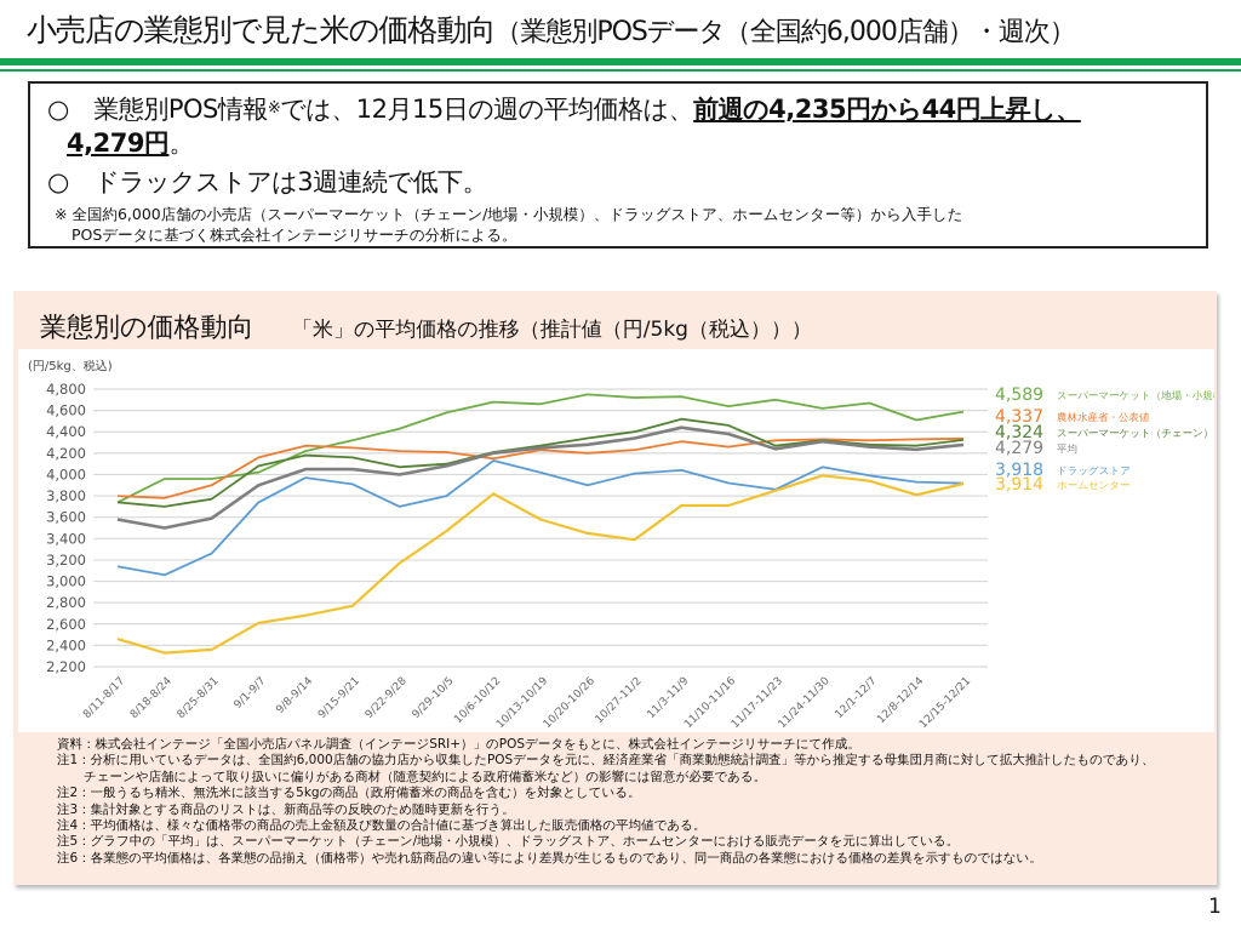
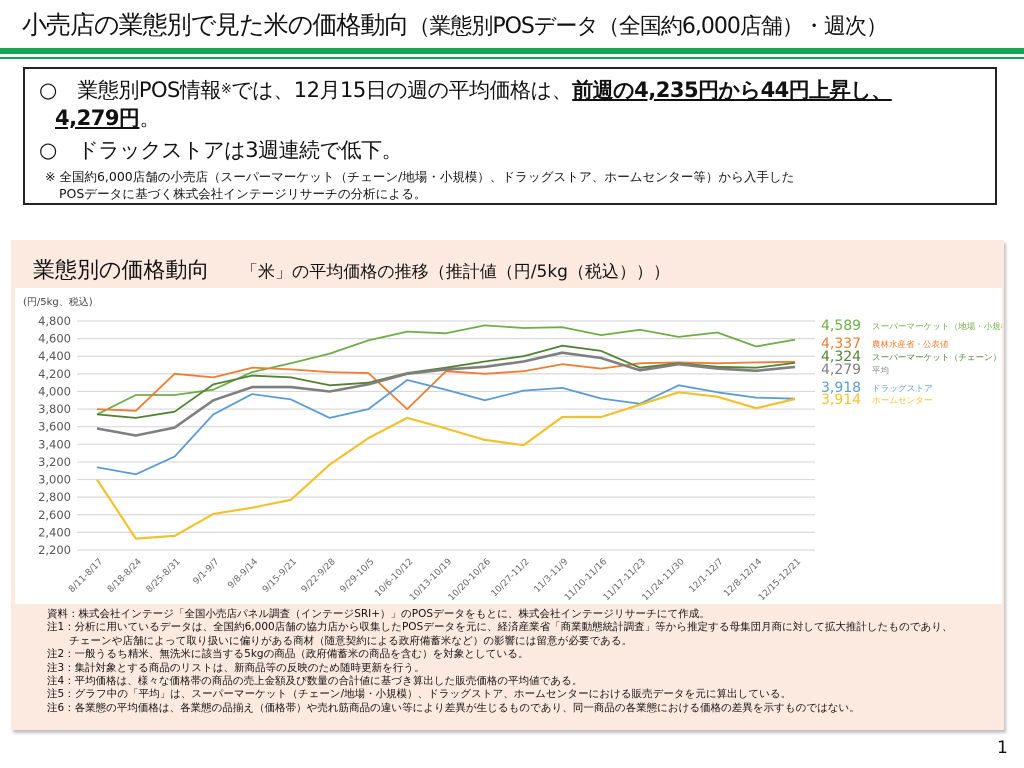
ホームセンター/8/11-8/17: 2500 -> 3000
農林水産省・公表値/8/25-8/31: 3900 -> 4200
農林水産省・公表値/10/6-10/12: 4200 -> 3800
ホームセンター/10/6-10/12: 3800 -> 3700
